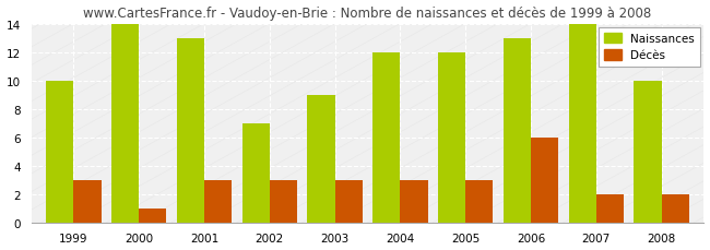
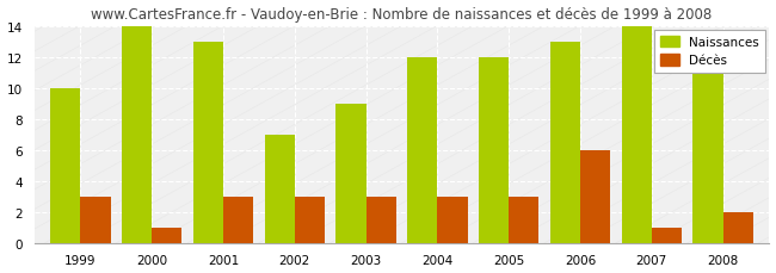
Décès/2007: 2 -> 1
Naissances/2008: 10 -> 11
